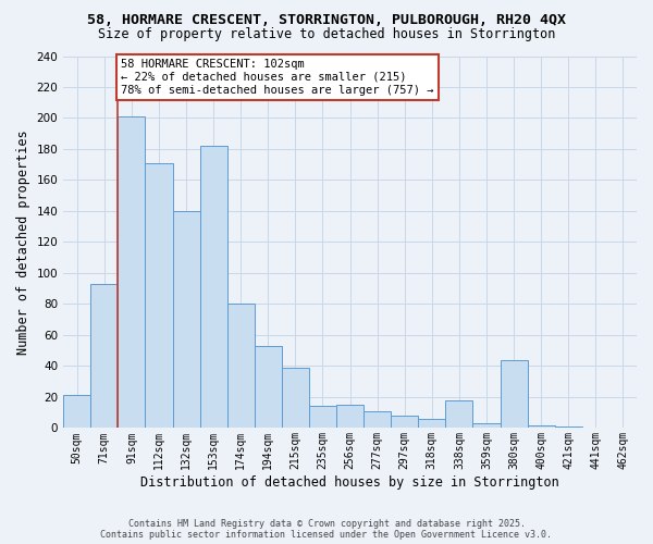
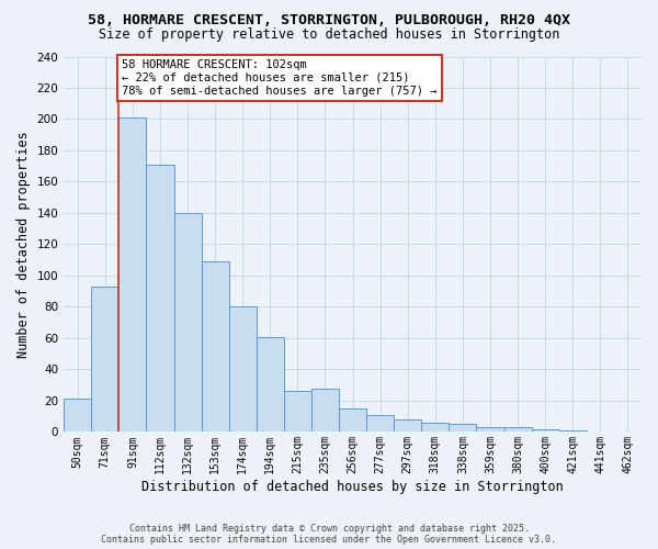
153sqm: 182 -> 109
194sqm: 53 -> 61
215sqm: 39 -> 26
235sqm: 14 -> 28
338sqm: 18 -> 5
380sqm: 44 -> 3
